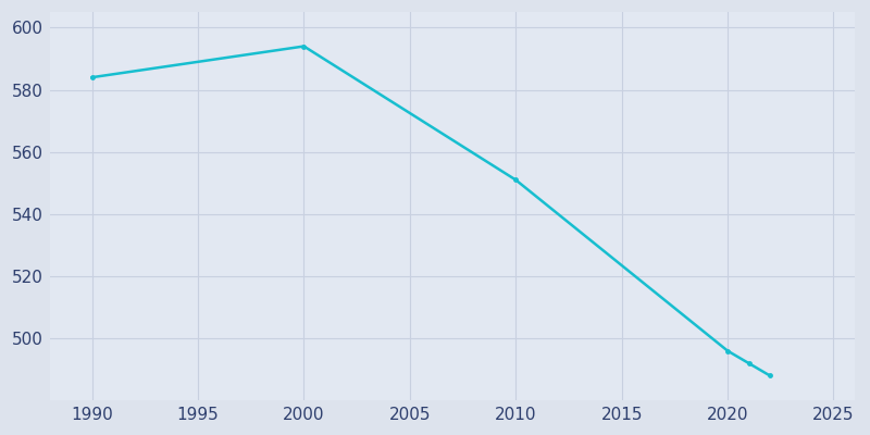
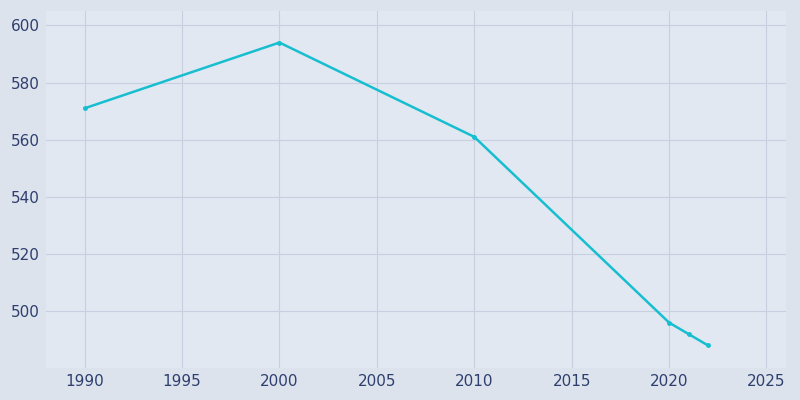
1990: 584 -> 571
2010: 551 -> 561
